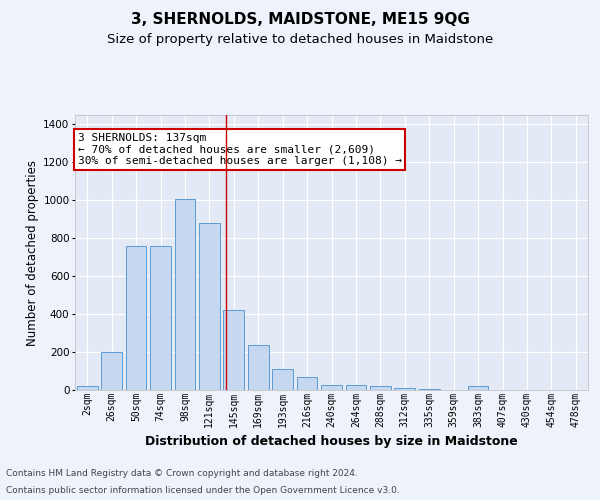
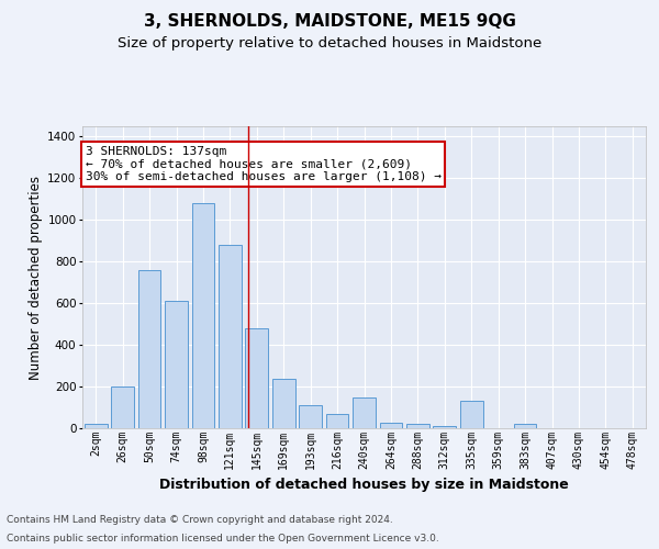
74sqm: 760 -> 610
98sqm: 1000 -> 1080
145sqm: 420 -> 480
240sqm: 20 -> 150
335sqm: 0 -> 130
